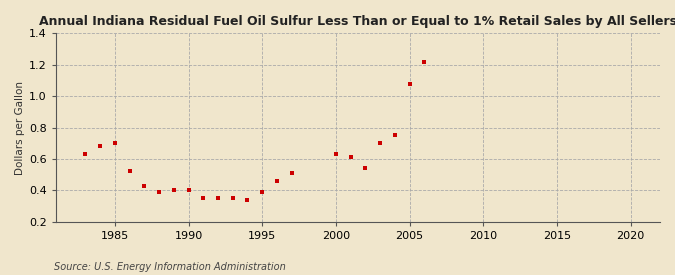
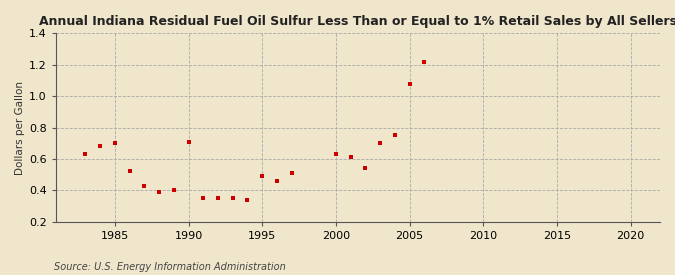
1990: 0.40 -> 0.71
1995: 0.39 -> 0.49
